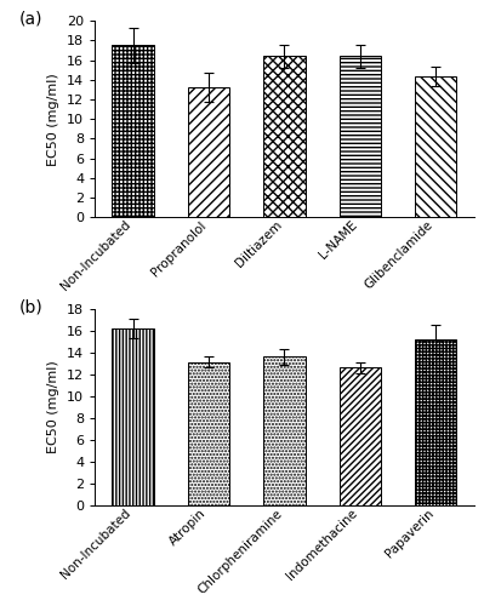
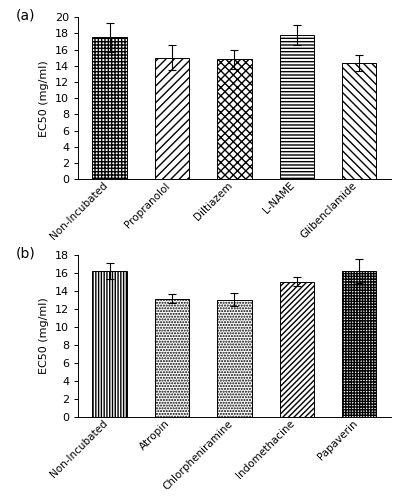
Propranolol: 13.2 -> 15.0
Diltiazem: 16.4 -> 14.8
L-NAME: 16.4 -> 17.8
Chlorpheniramine: 13.6 -> 13.0
Indomethacine: 12.6 -> 15.0
Papaverin: 15.2 -> 16.2
